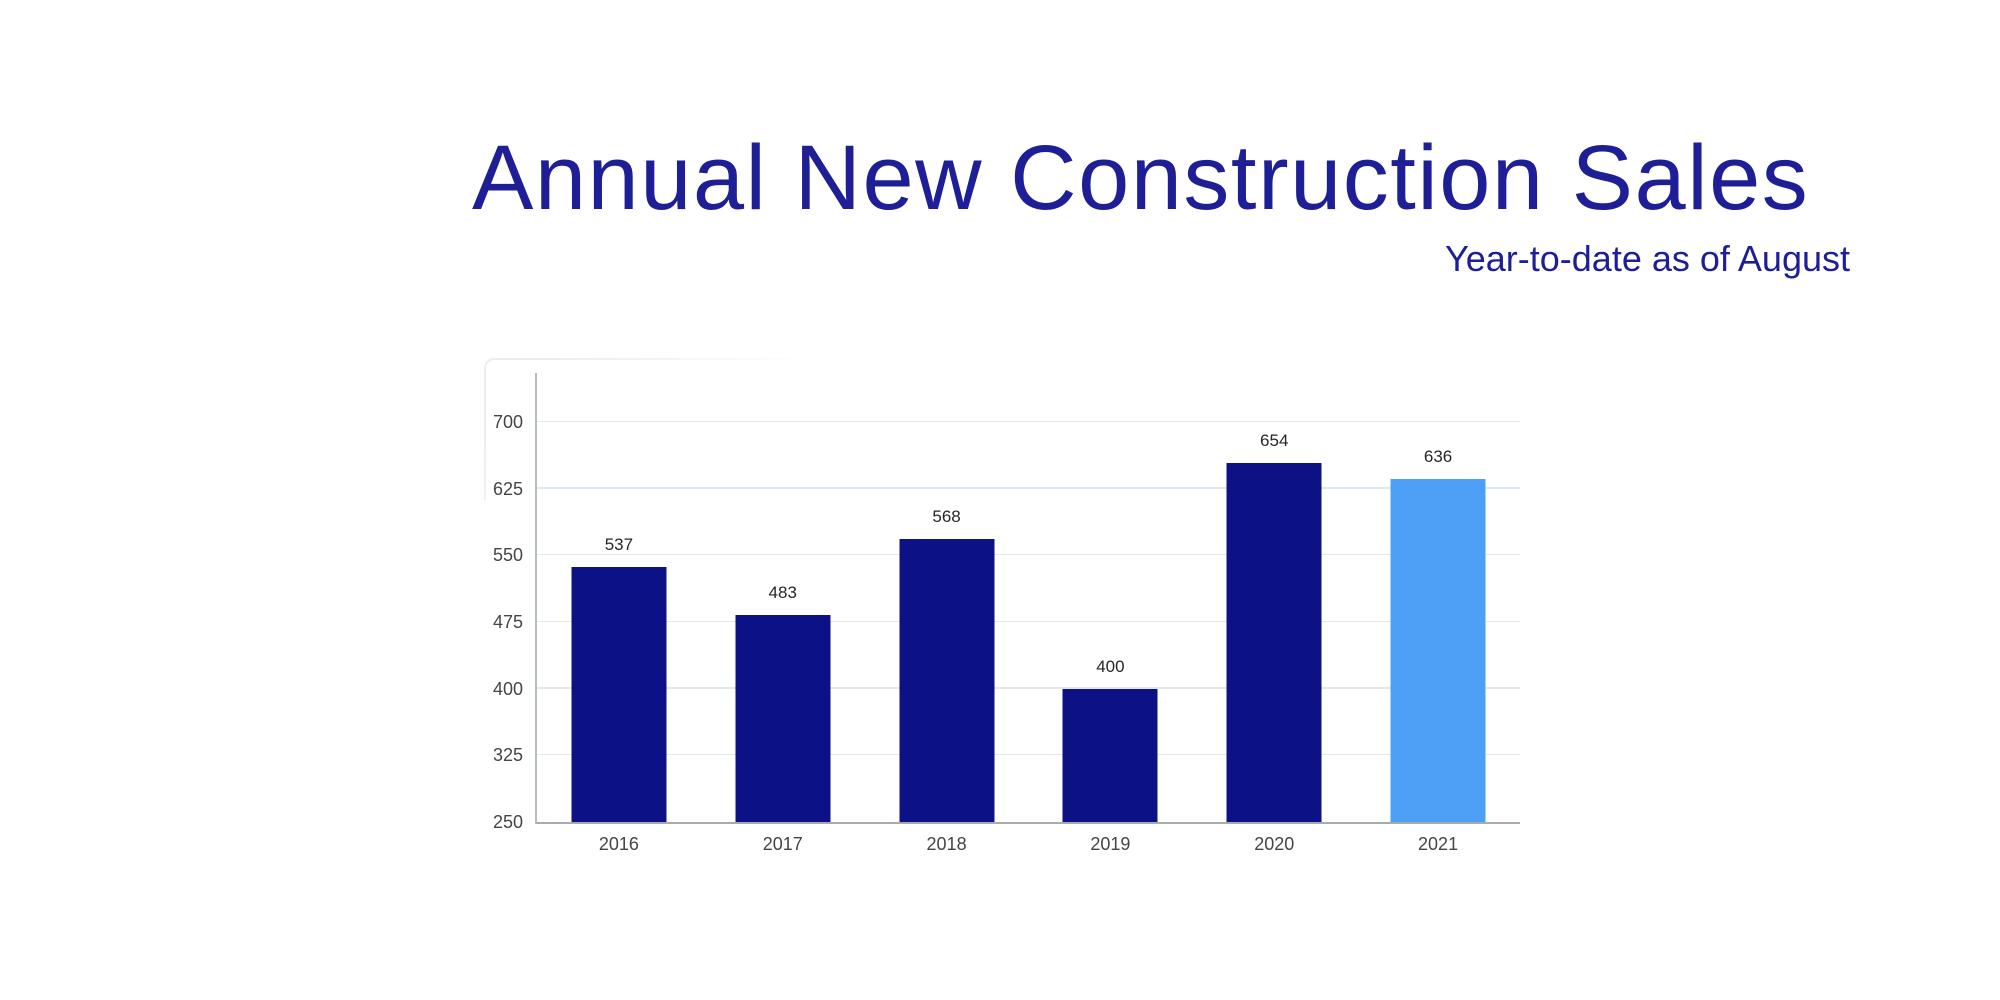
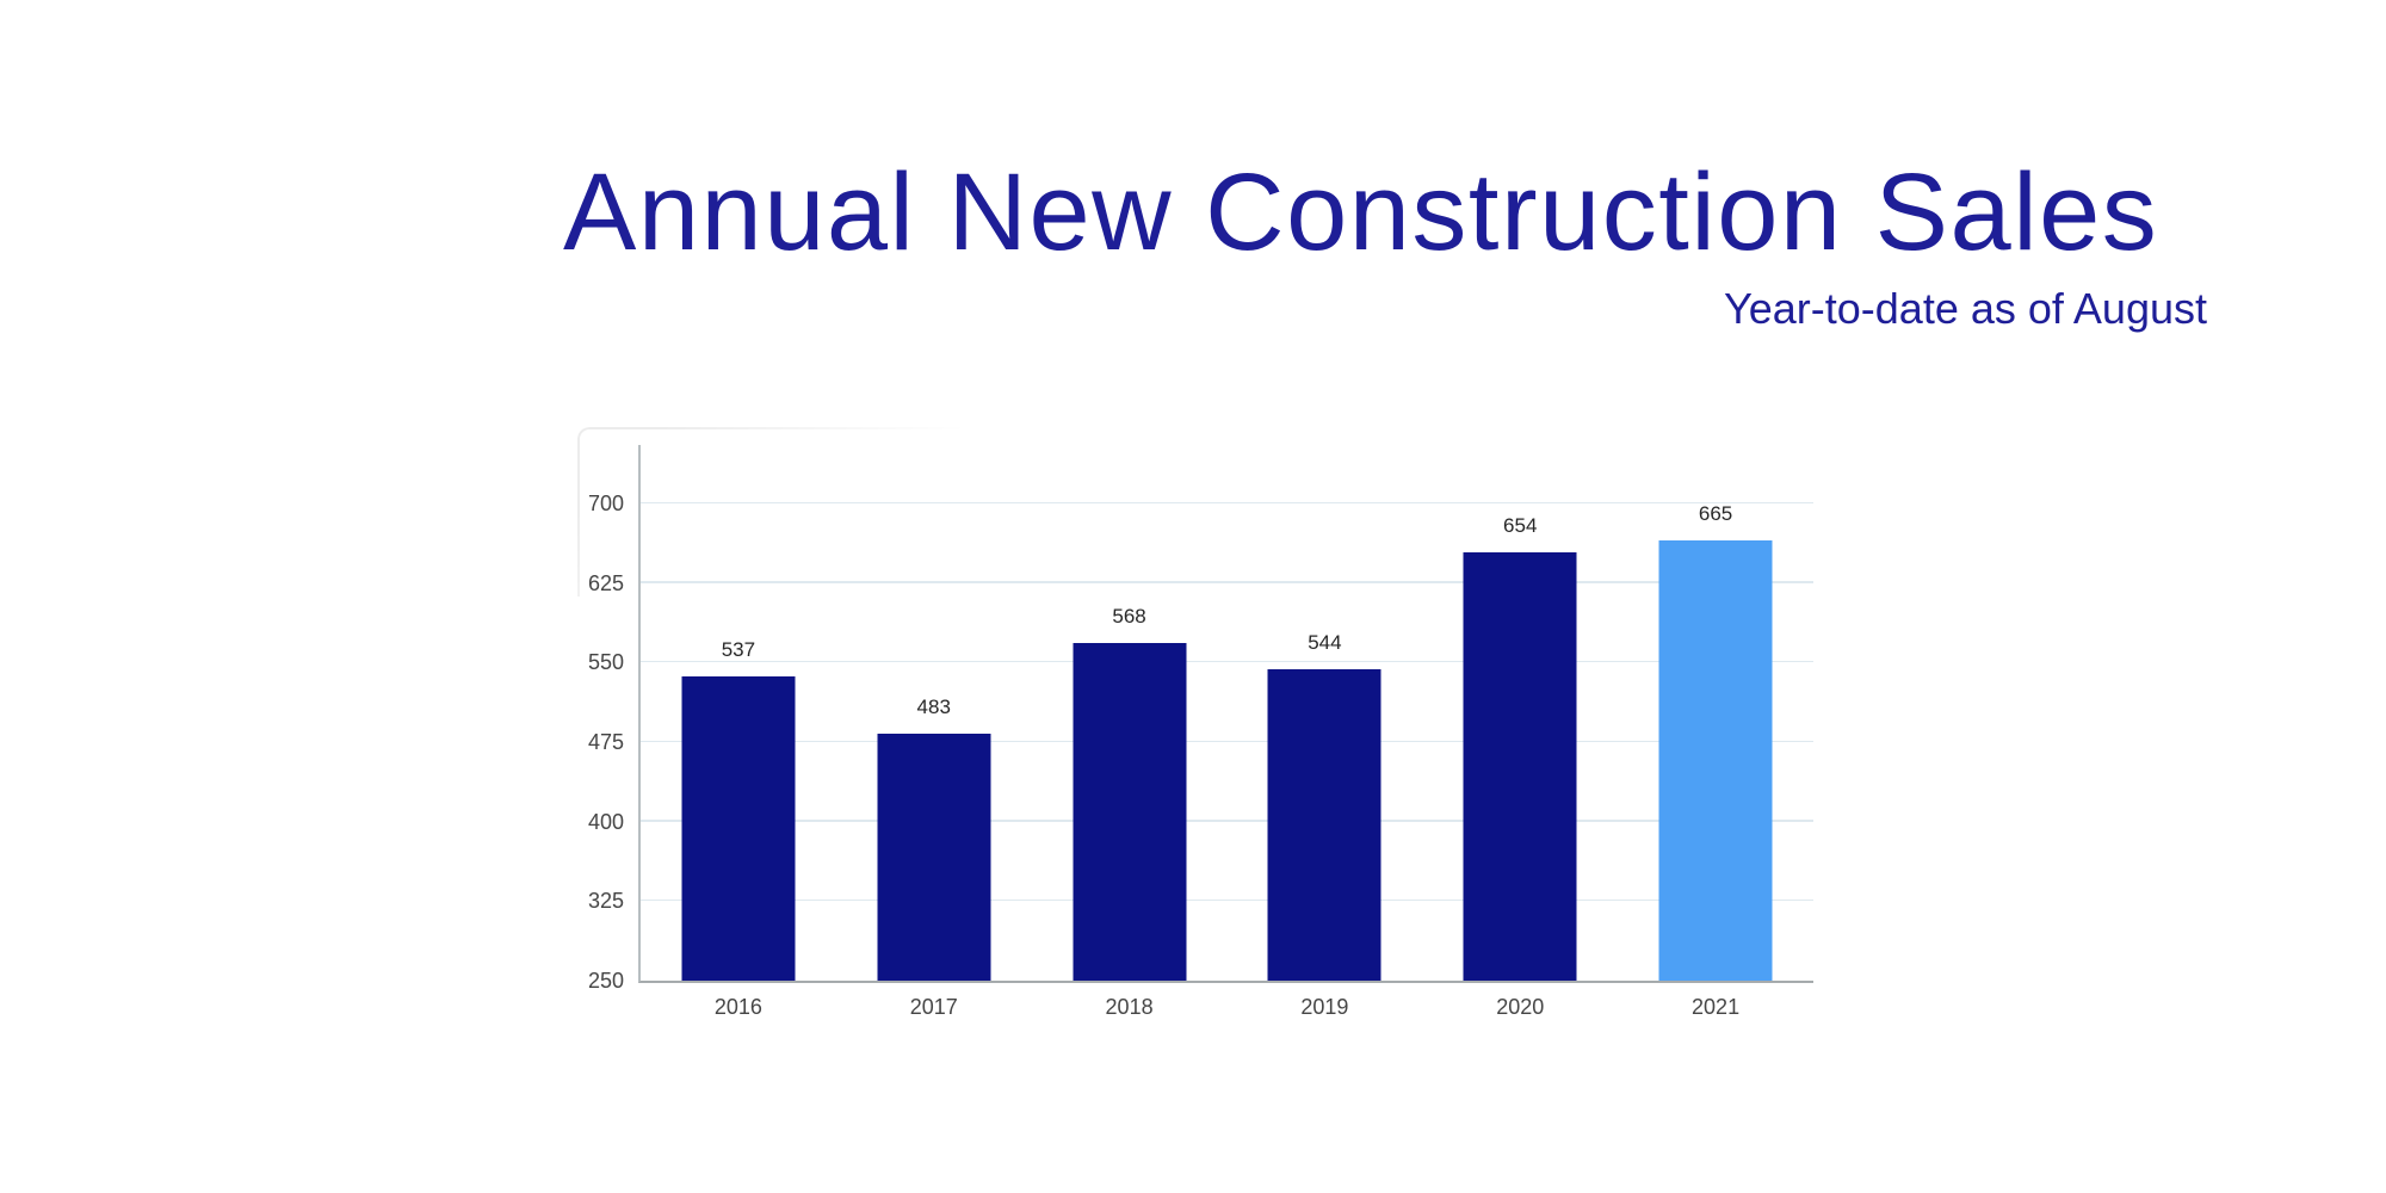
2019: 400 -> 544
2021: 636 -> 665
